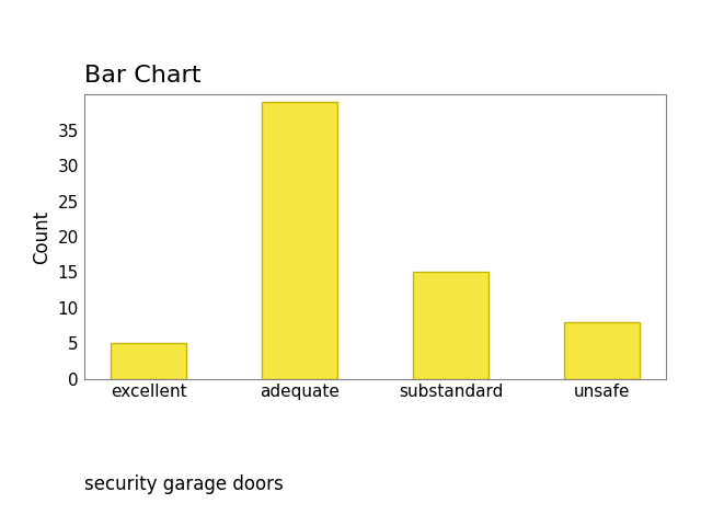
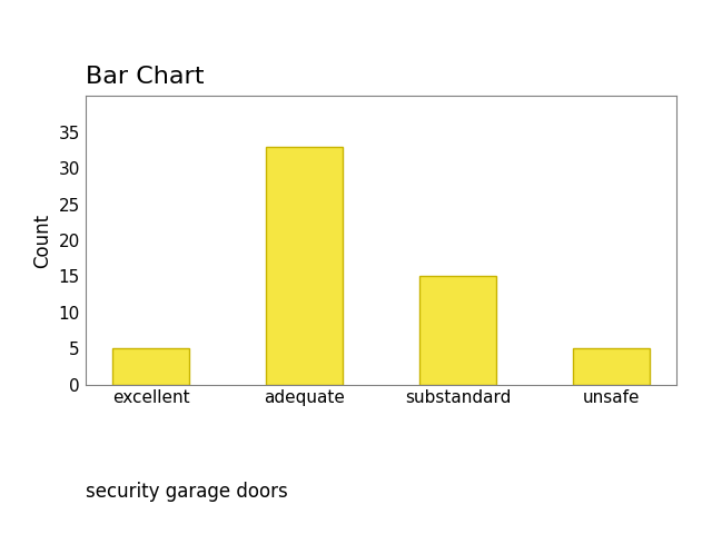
adequate: 39 -> 33
unsafe: 8 -> 5
